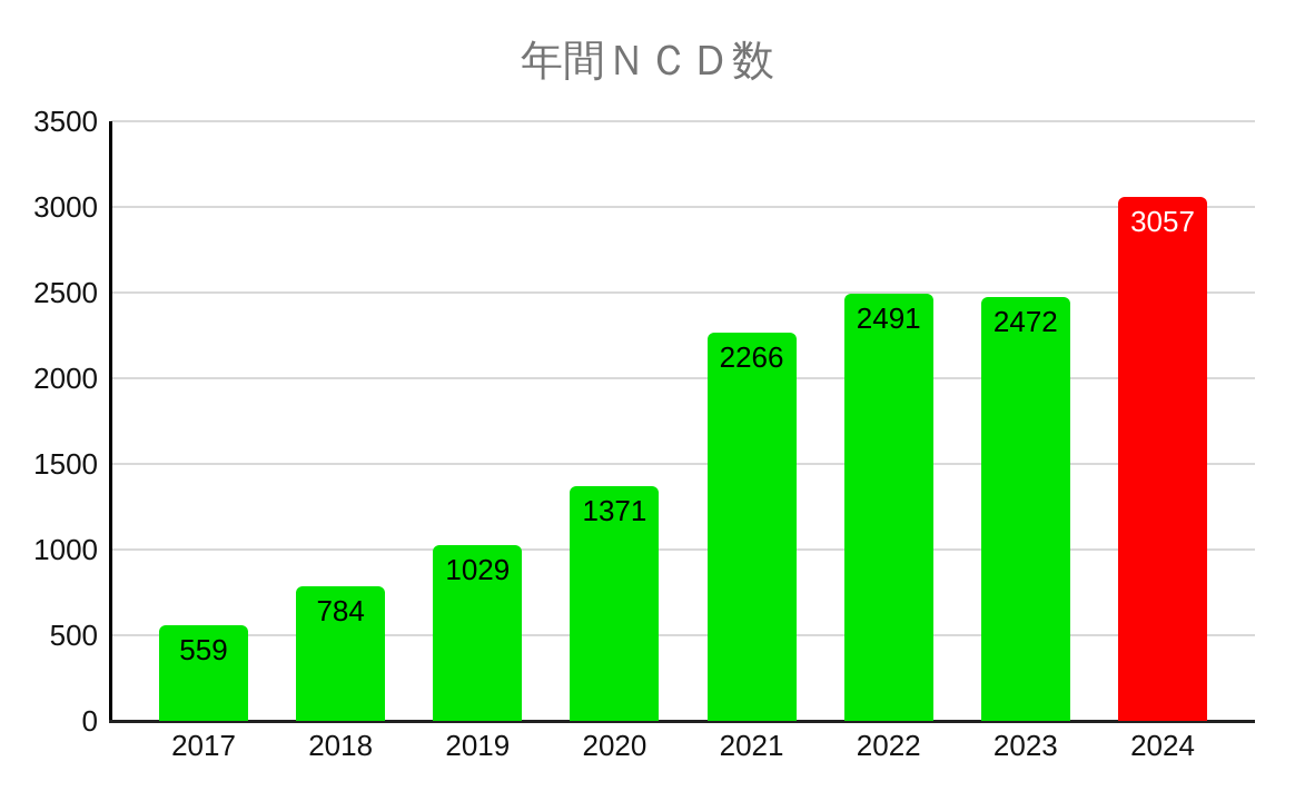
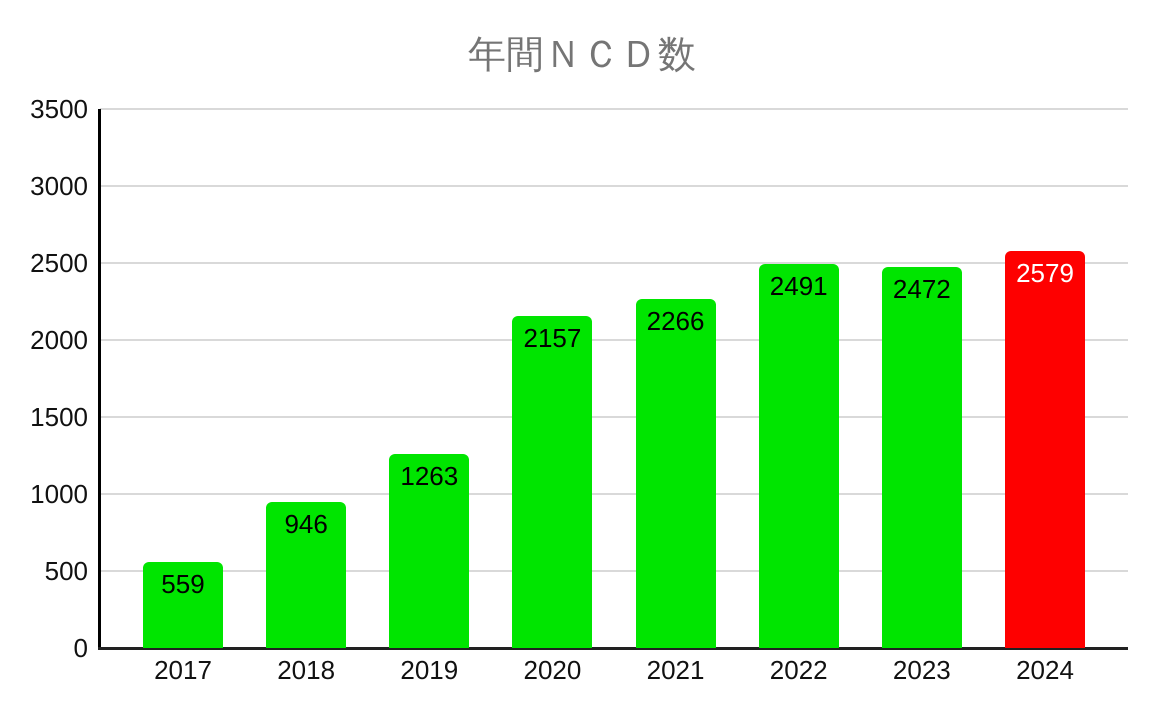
2018: 784 -> 946
2019: 1029 -> 1263
2020: 1371 -> 2157
2024: 3057 -> 2579
